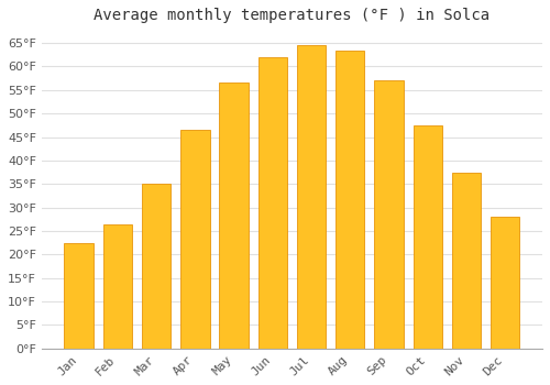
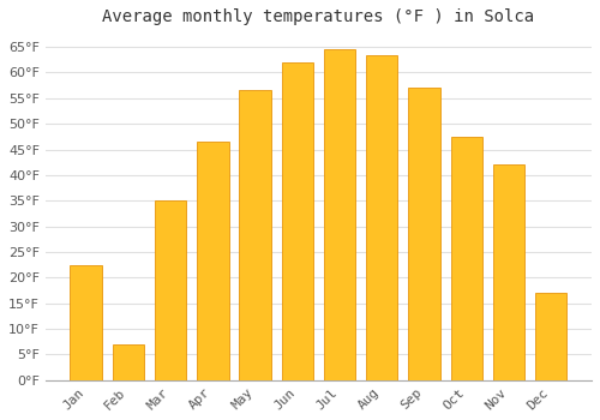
Feb: 26.5°F -> 7.0°F
Nov: 37.5°F -> 42.0°F
Dec: 28.0°F -> 17.0°F
